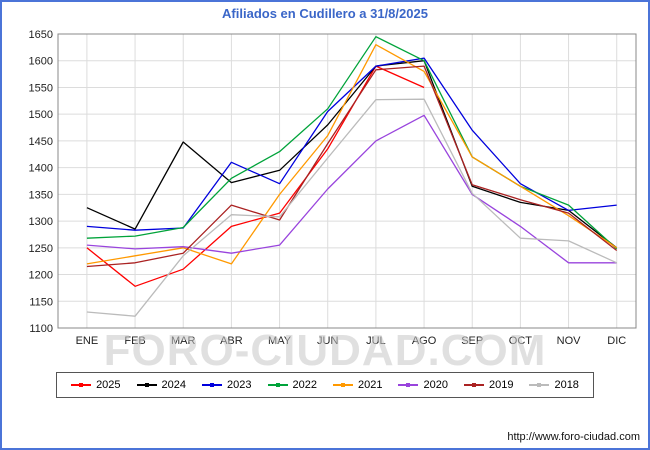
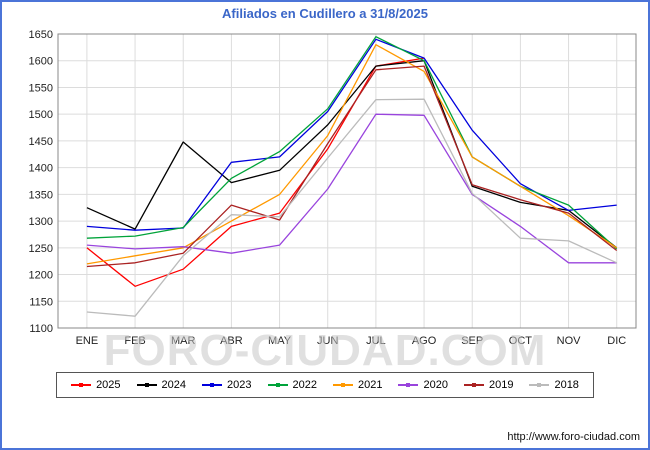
2021/ABR: 1220 -> 1300
2023/MAY: 1370 -> 1420
2023/JUL: 1590 -> 1640
2020/JUL: 1450 -> 1500
2025/AGO: 1550 -> 1600
